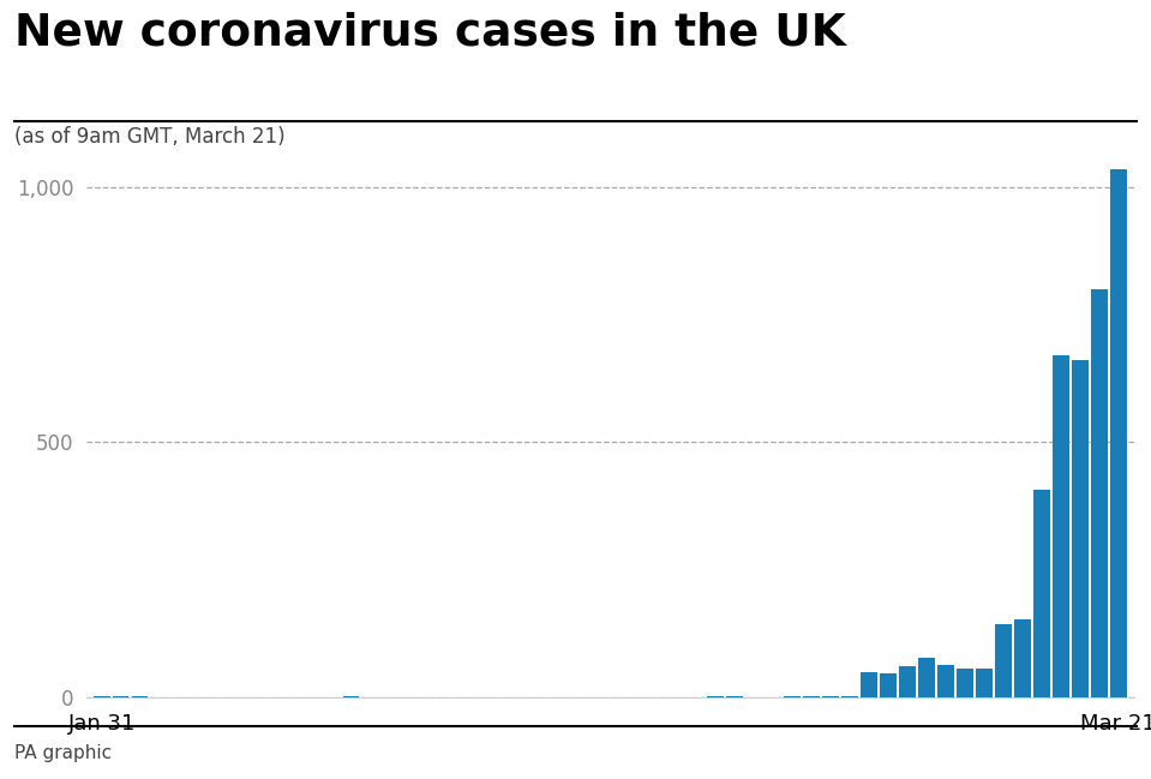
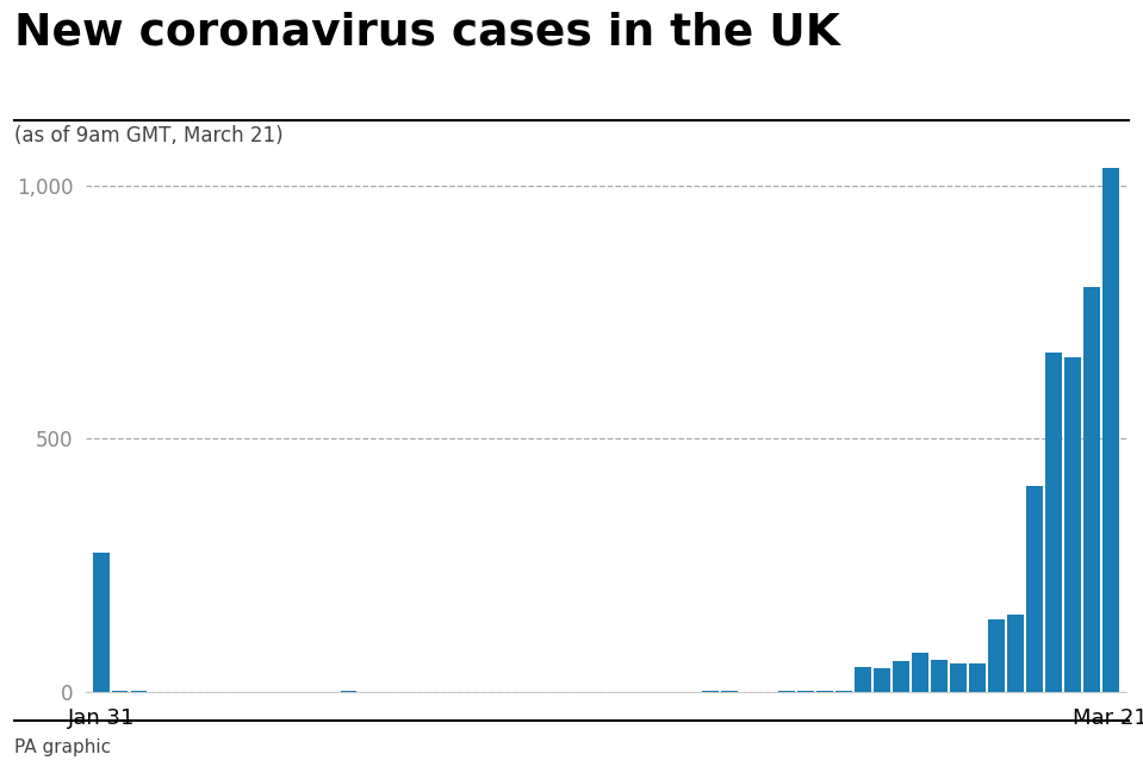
Jan 31: 2 -> 275
